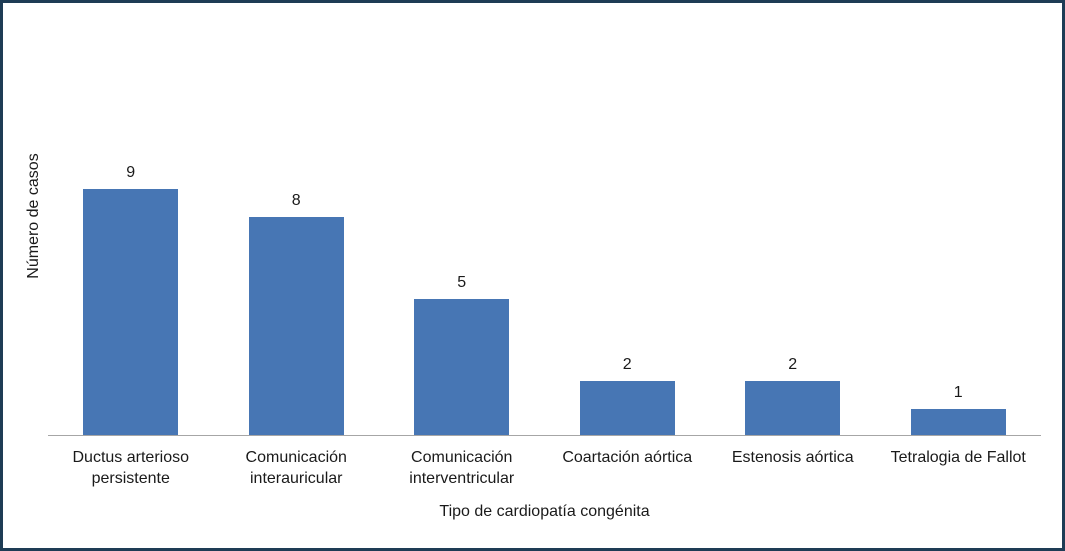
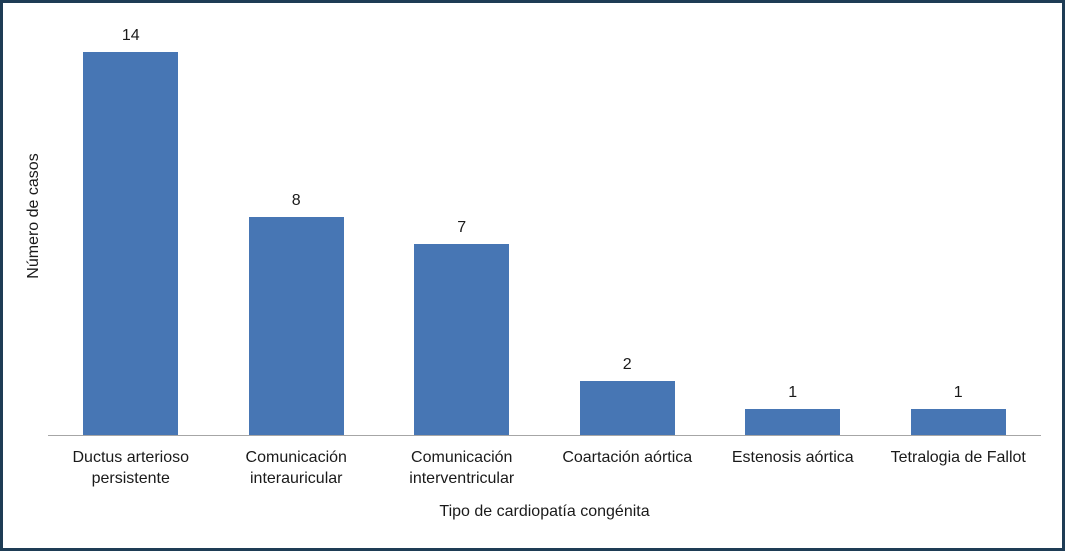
Ductus arterioso persistente: 9 -> 14
Comunicación interventricular: 5 -> 7
Estenosis aórtica: 2 -> 1
